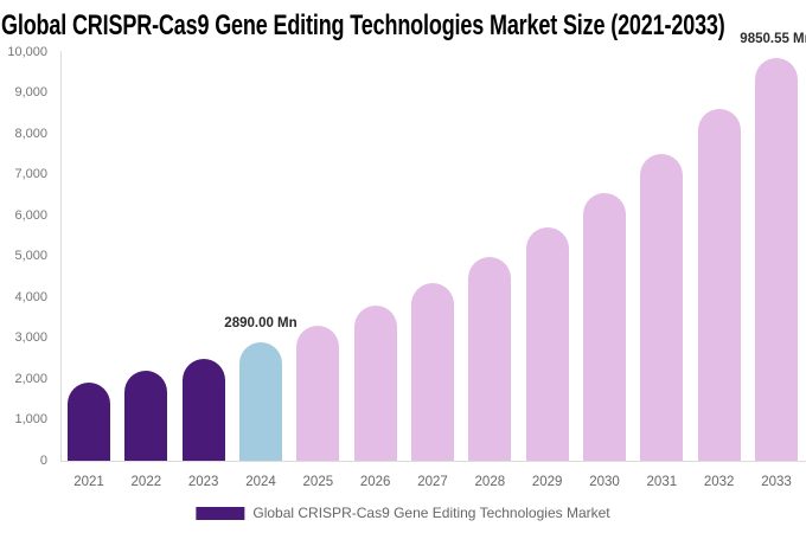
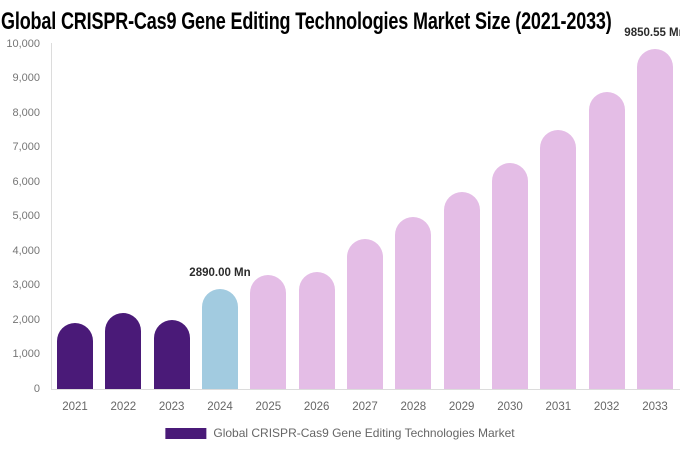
2023: 2500 -> 2000
2026: 3800 -> 3400
